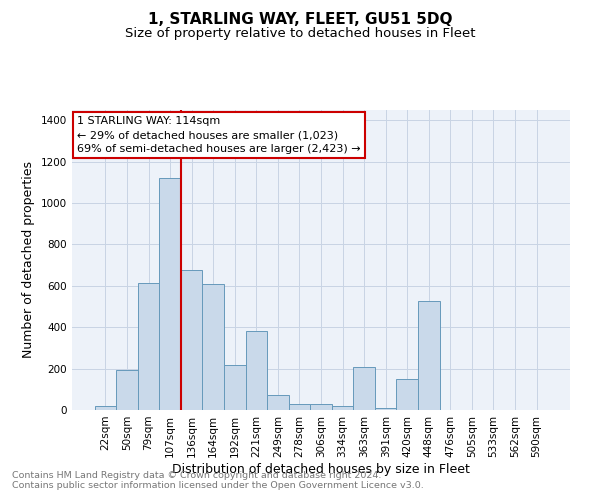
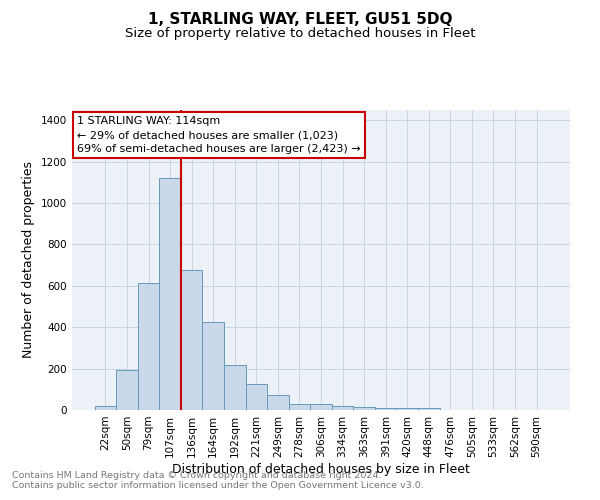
164sqm: 610 -> 425
221sqm: 380 -> 125
363sqm: 210 -> 15
420sqm: 150 -> 12
448sqm: 525 -> 10
